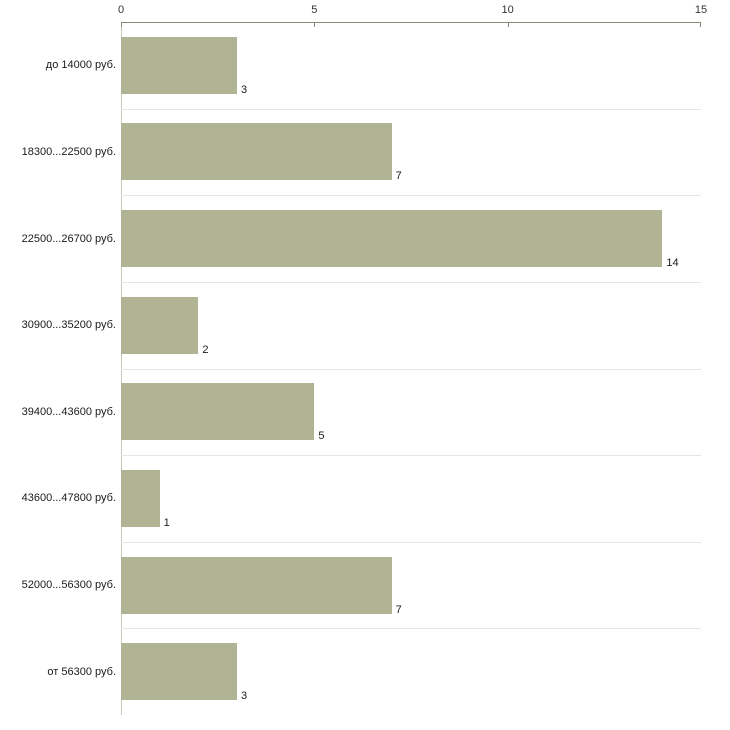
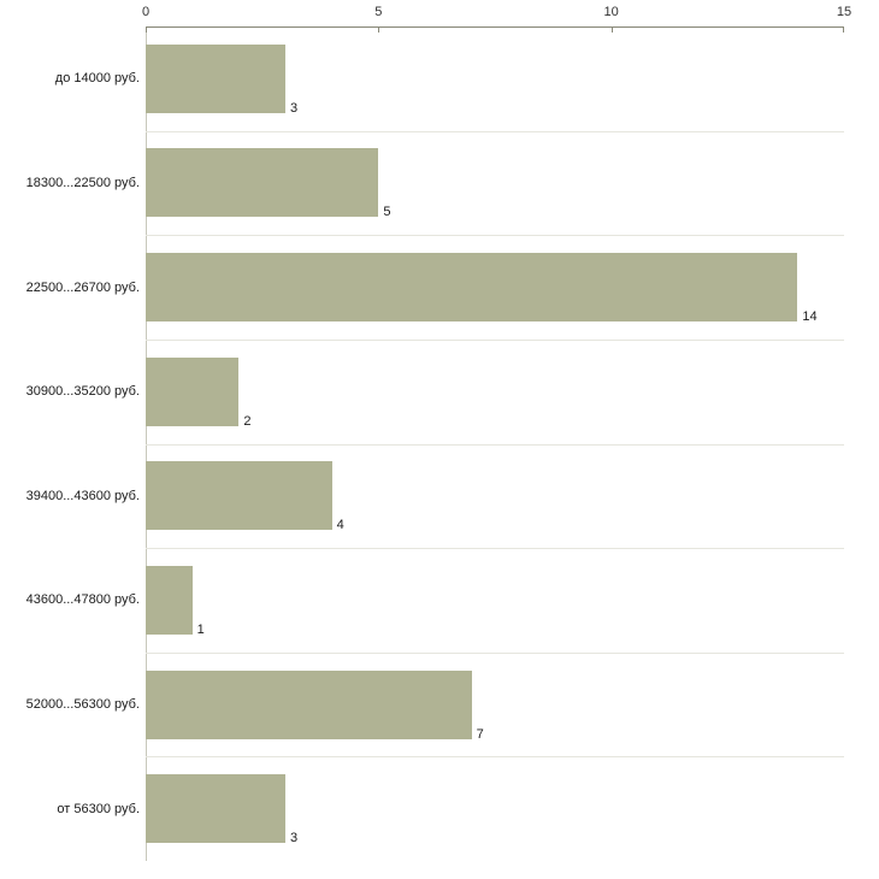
18300...22500 руб.: 7 -> 5
39400...43600 руб.: 5 -> 4
